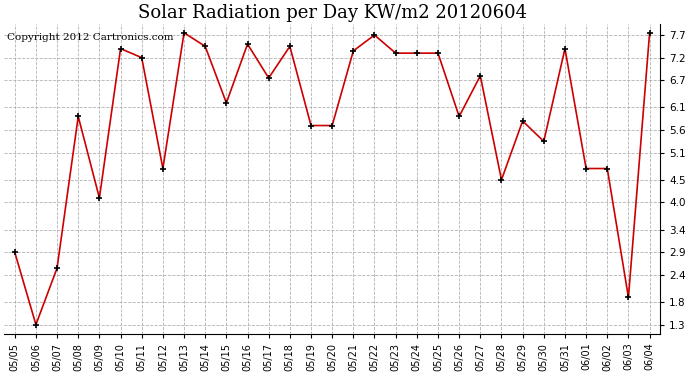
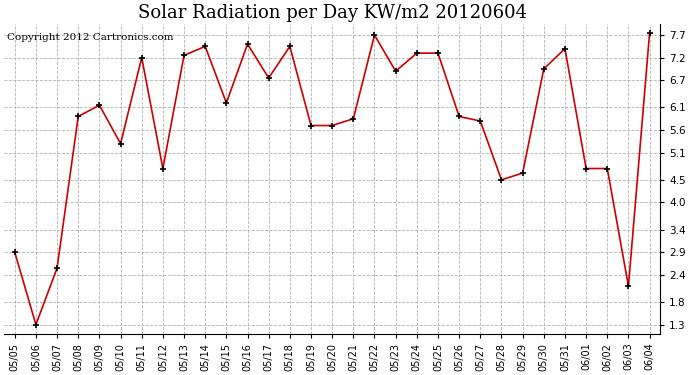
05/09: 4.10 -> 6.15
05/10: 7.40 -> 5.30
05/13: 7.75 -> 7.25
05/21: 7.35 -> 5.85
05/23: 7.30 -> 6.90
05/27: 6.80 -> 5.80
05/29: 5.80 -> 4.65
05/30: 5.35 -> 6.95
06/03: 1.90 -> 2.15
